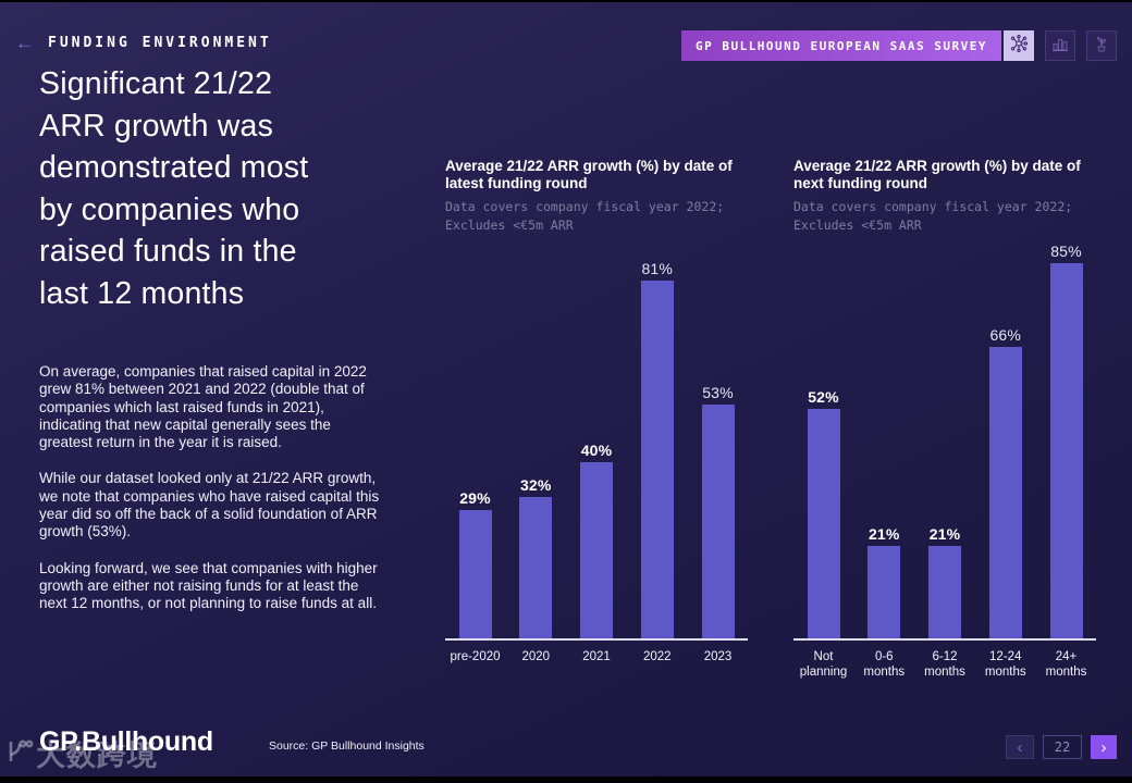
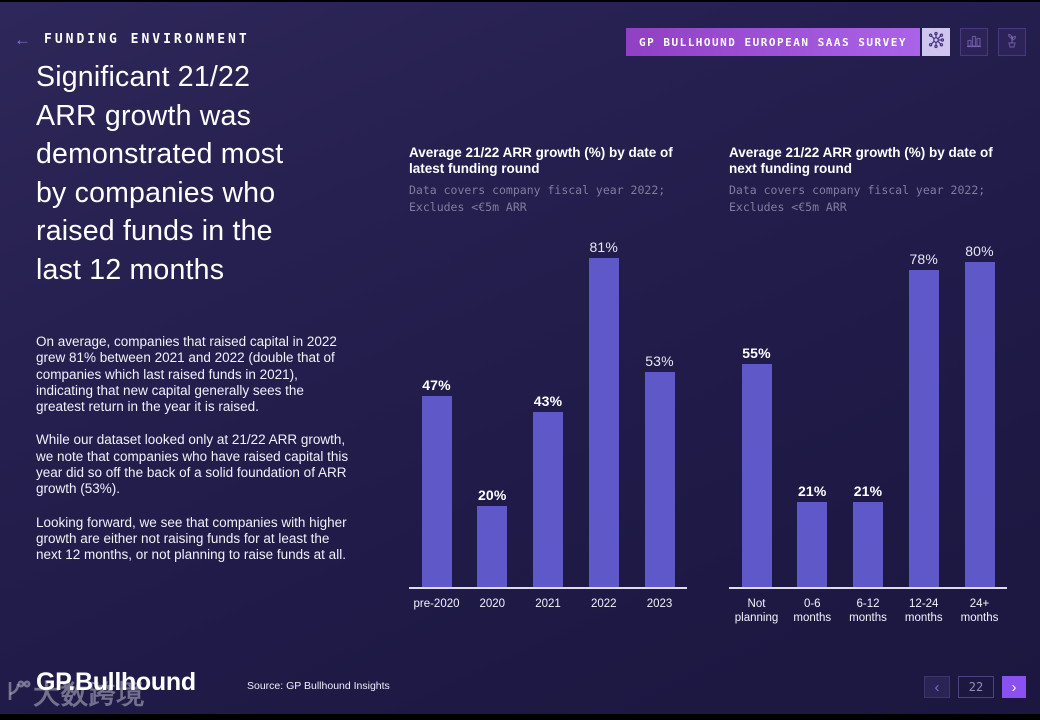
Average 21/22 ARR growth (%) by date of latest funding round/pre-2020: 29% -> 47%
Average 21/22 ARR growth (%) by date of latest funding round/2020: 32% -> 20%
Average 21/22 ARR growth (%) by date of latest funding round/2021: 40% -> 43%
Average 21/22 ARR growth (%) by date of next funding round/Not planning: 52% -> 55%
Average 21/22 ARR growth (%) by date of next funding round/12-24 months: 66% -> 78%
Average 21/22 ARR growth (%) by date of next funding round/24+ months: 85% -> 80%
